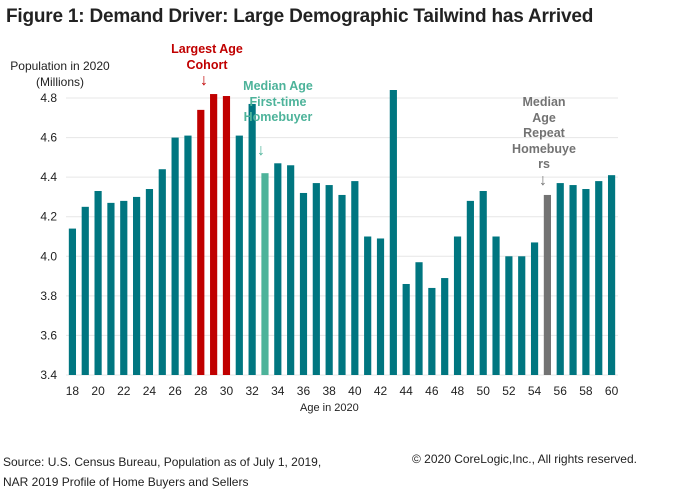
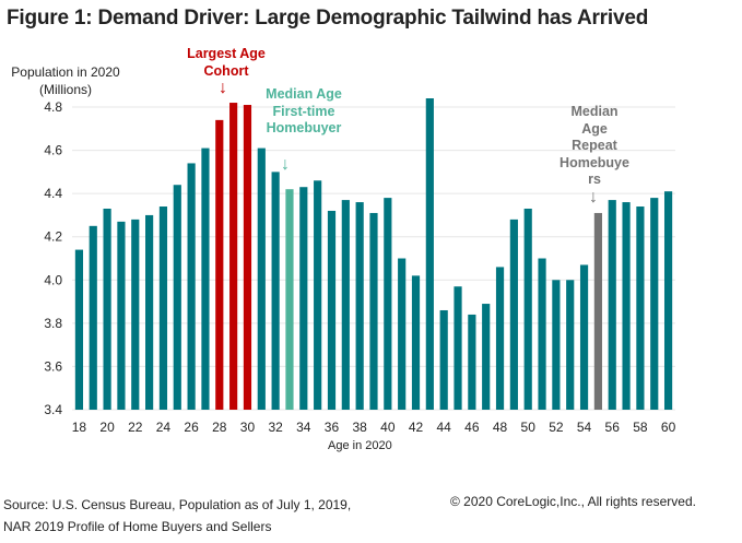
26: 4.60 -> 4.54
32: 4.77 -> 4.50
34: 4.47 -> 4.43
42: 4.09 -> 4.02
48: 4.10 -> 4.06
